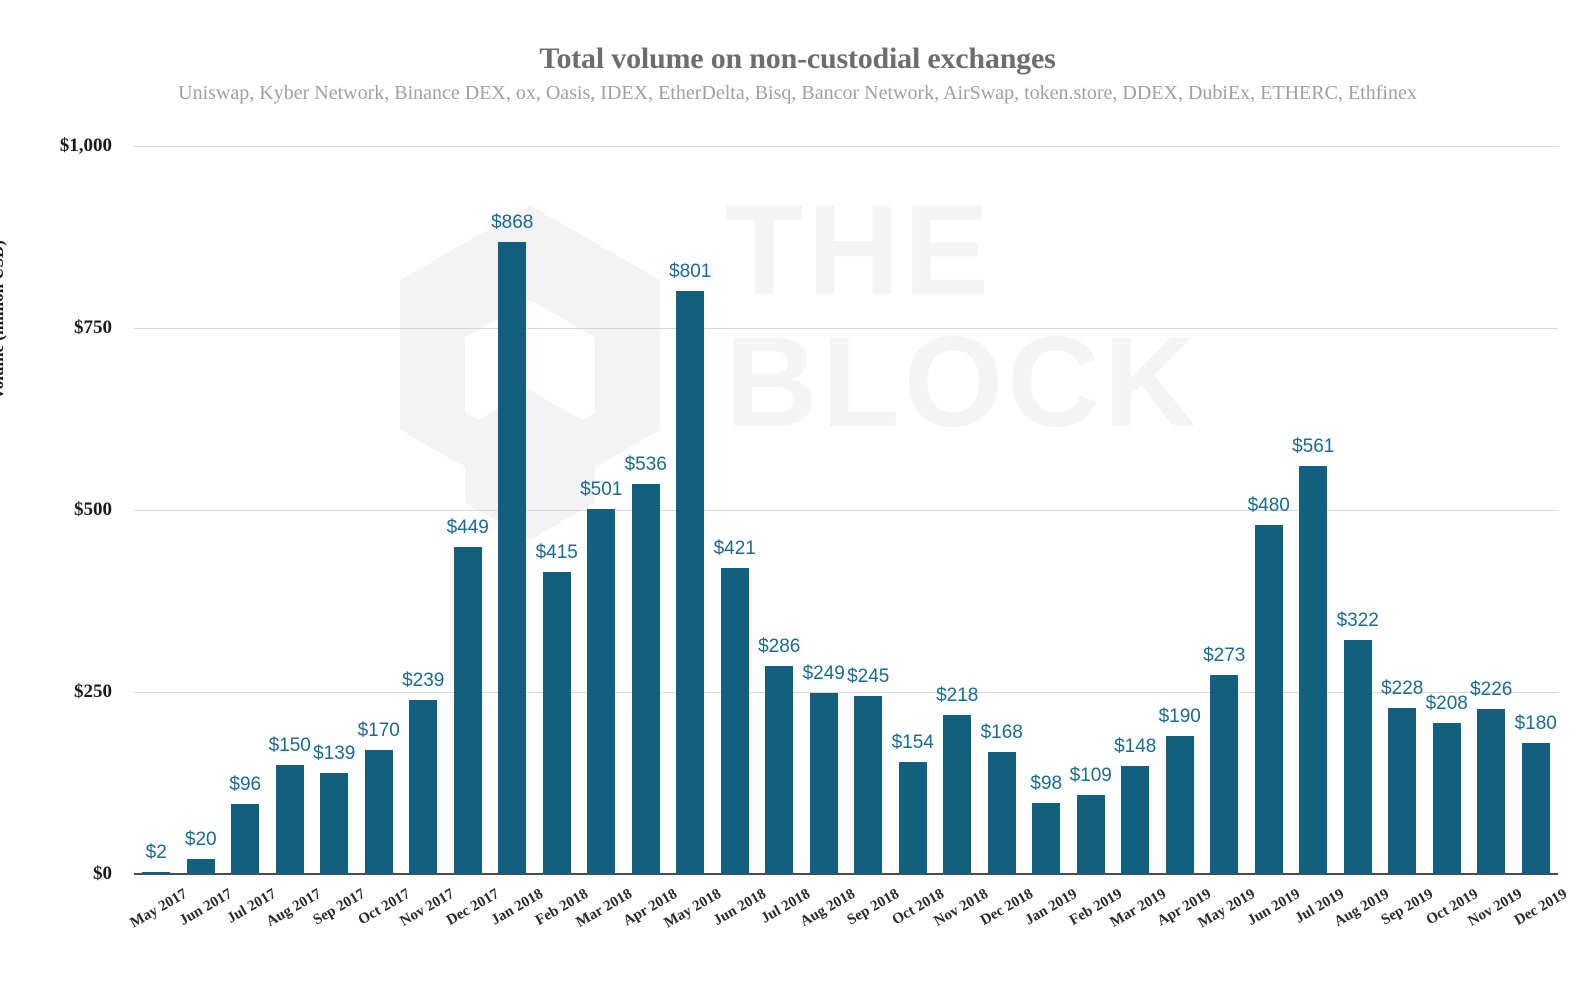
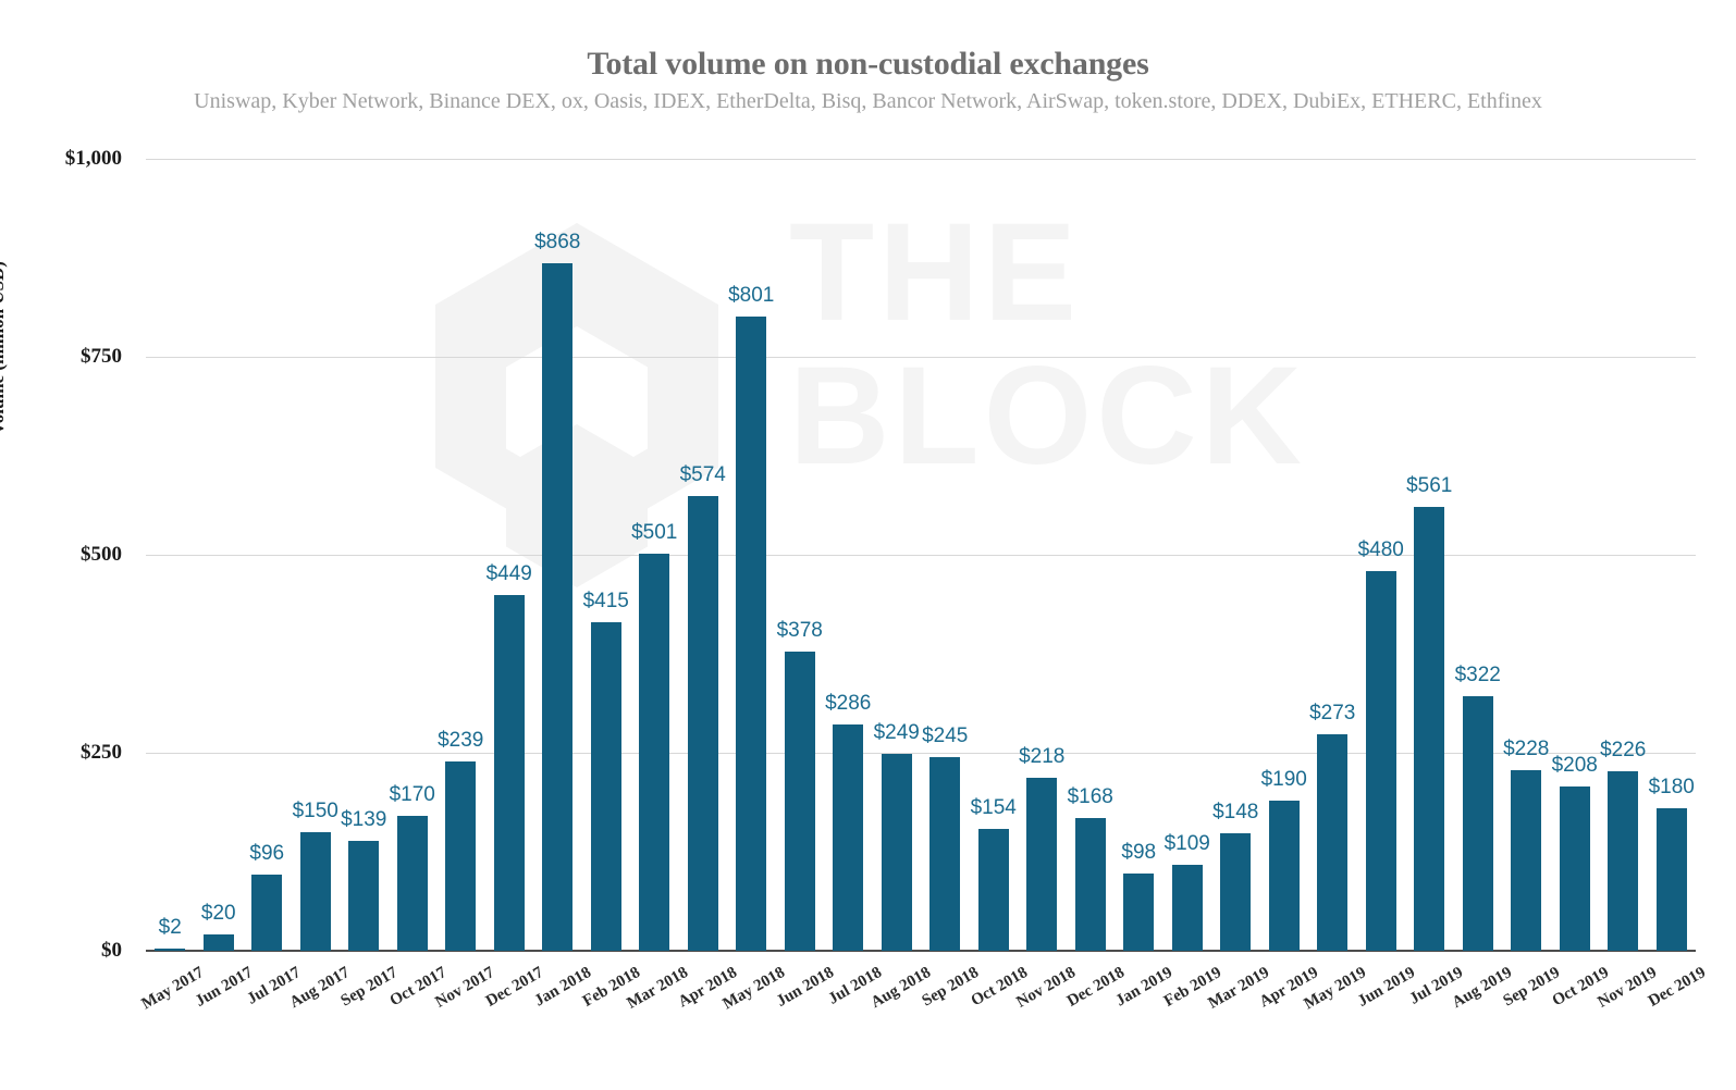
Apr 2018: $536 -> $574
Jun 2018: $421 -> $378
